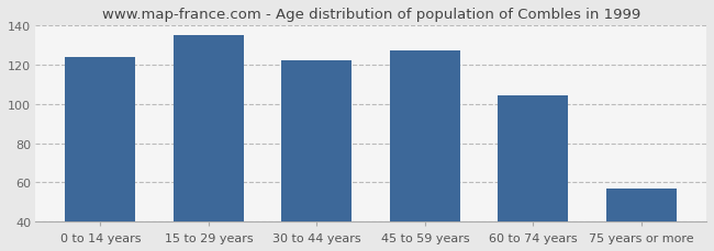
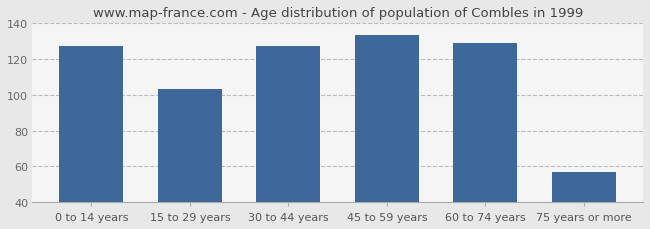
0 to 14 years: 124 -> 127
15 to 29 years: 135 -> 103
30 to 44 years: 122 -> 127
45 to 59 years: 127 -> 133
60 to 74 years: 104 -> 129
